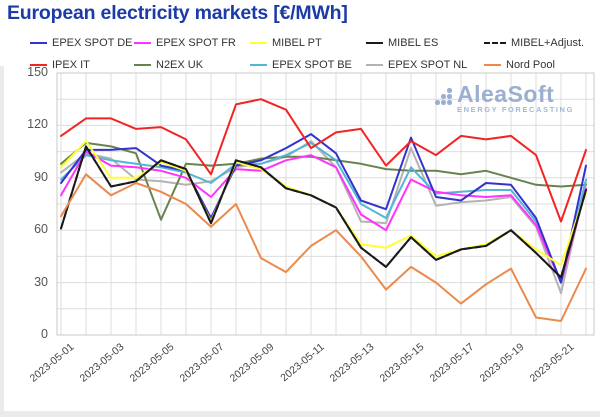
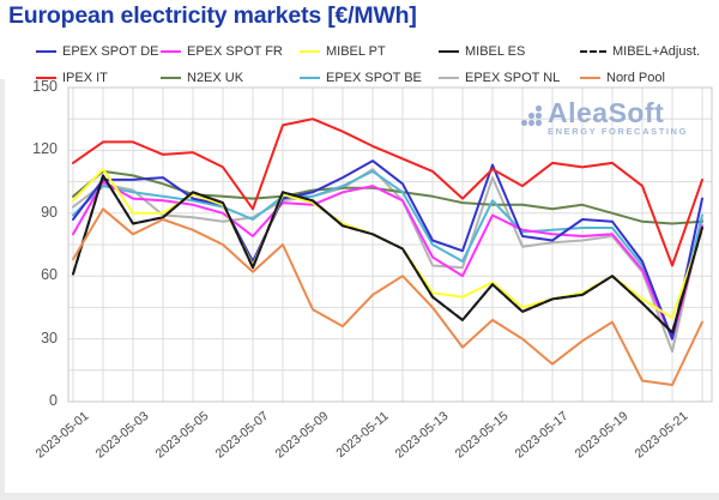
N2EX UK/2023-05-05: 66 -> 99
IPEX IT/2023-05-11: 107 -> 122
IPEX IT/2023-05-13: 118 -> 110
